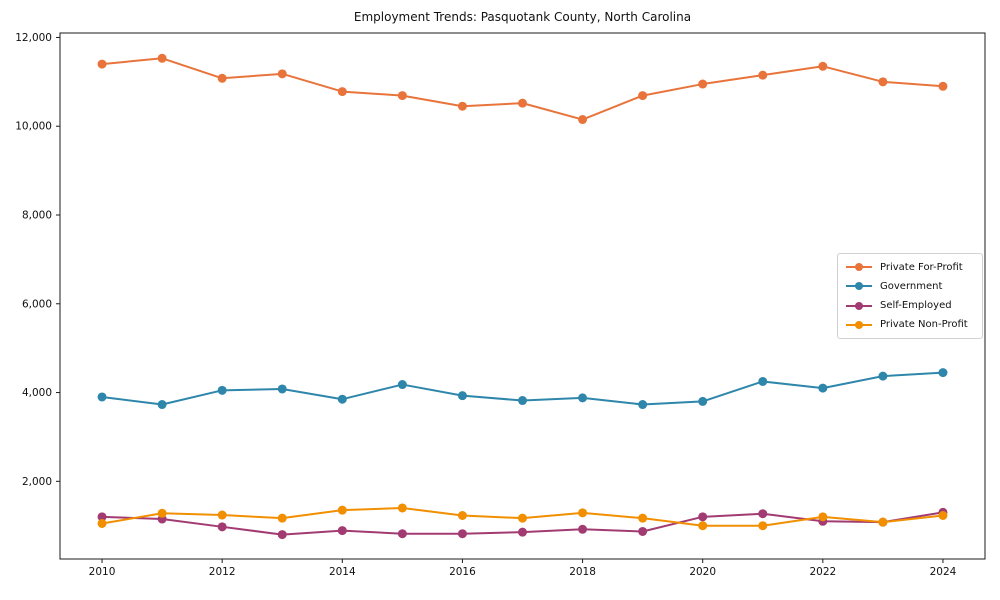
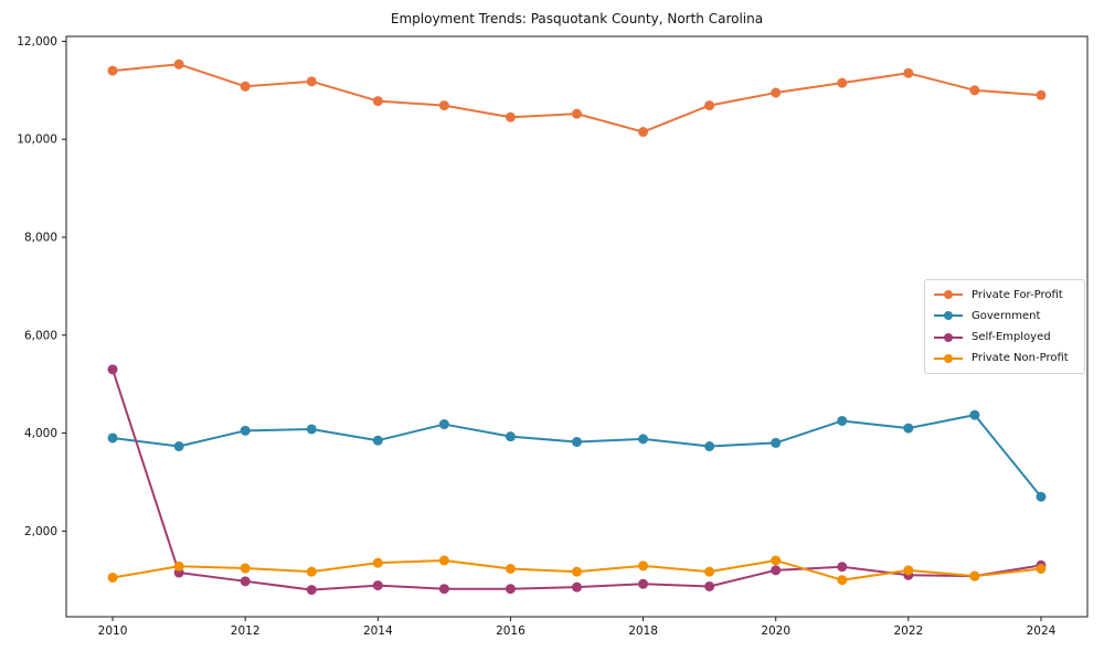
Self-Employed/2010: 1200 -> 5300
Private Non-Profit/2020: 1000 -> 1400
Government/2024: 4400 -> 2700
